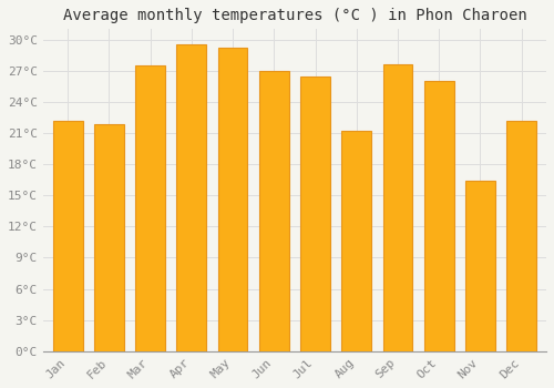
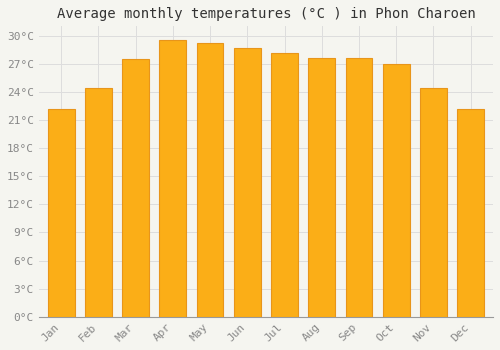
Feb: 21.8°C -> 24.4°C
Jun: 27.0°C -> 28.7°C
Jul: 26.4°C -> 28.2°C
Aug: 21.2°C -> 27.6°C
Oct: 26.0°C -> 27.0°C
Nov: 16.4°C -> 24.4°C
